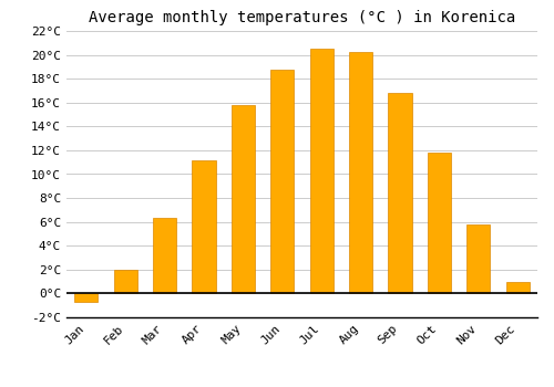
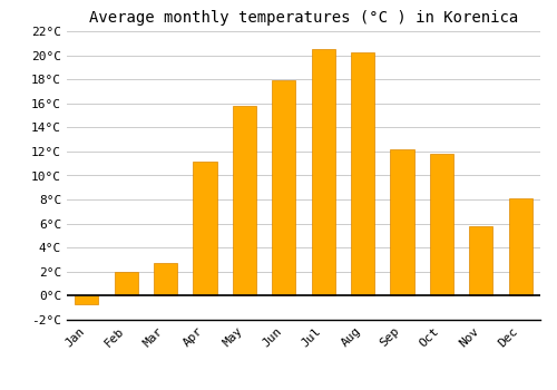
Mar: 6.3°C -> 2.7°C
Jun: 18.8°C -> 17.9°C
Sep: 16.8°C -> 12.2°C
Dec: 1.0°C -> 8.1°C
